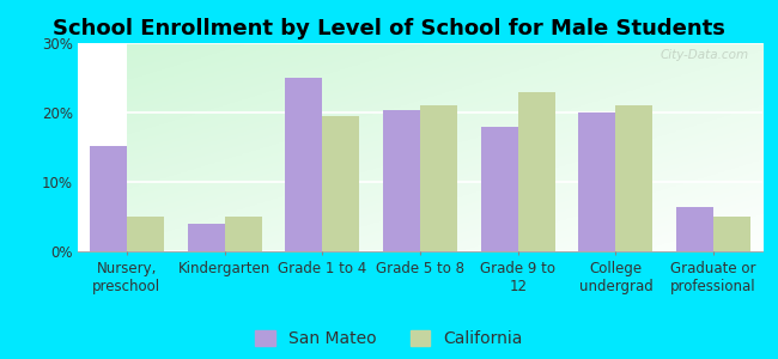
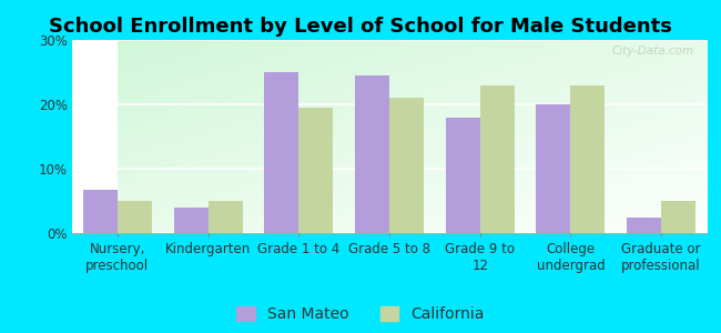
San Mateo/Nursery, preschool: 15.2% -> 6.8%
San Mateo/Grade 5 to 8: 20.4% -> 24.5%
California/College undergrad: 21.0% -> 23.0%
San Mateo/Graduate or professional: 6.4% -> 2.5%
